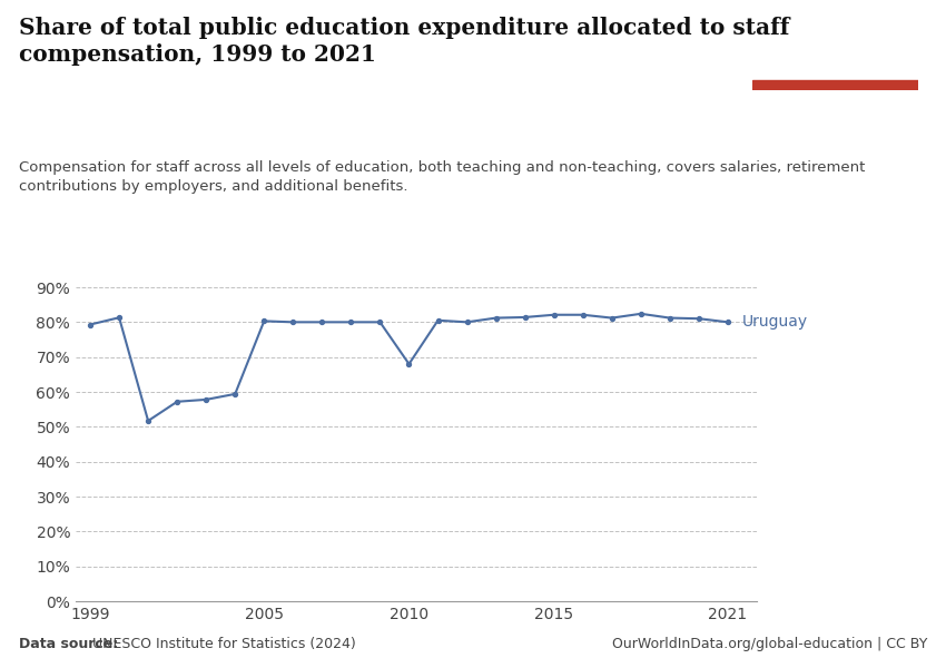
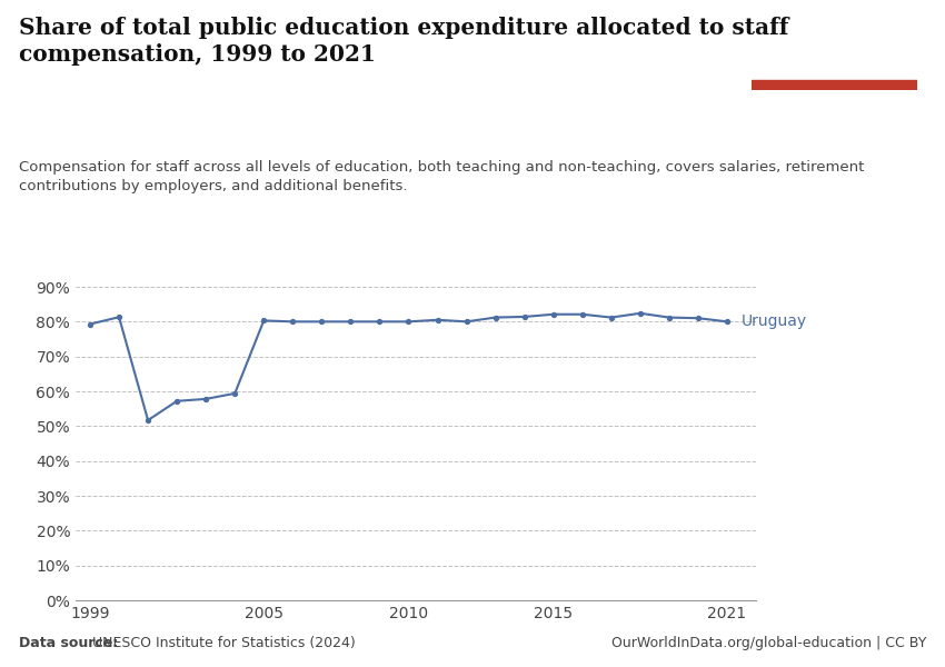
2010: 68.0% -> 80.0%
